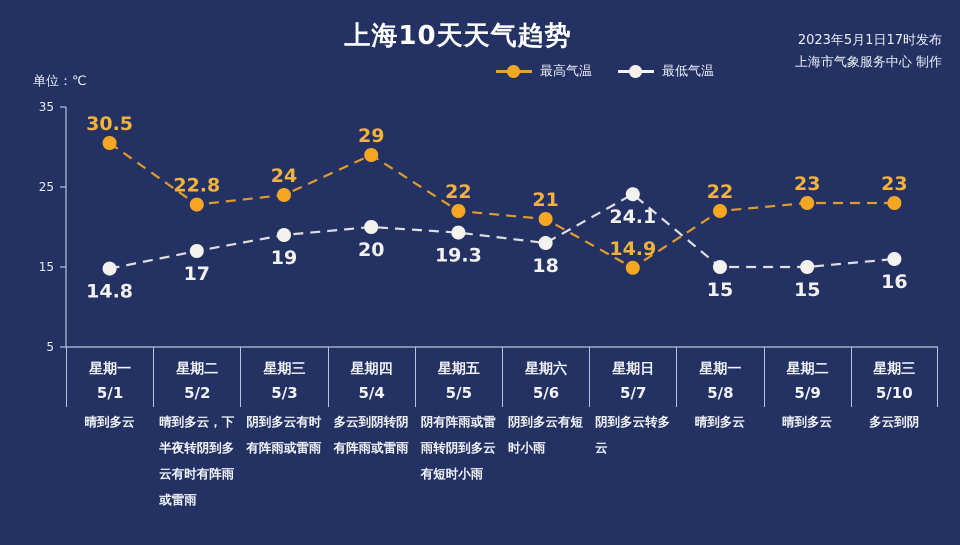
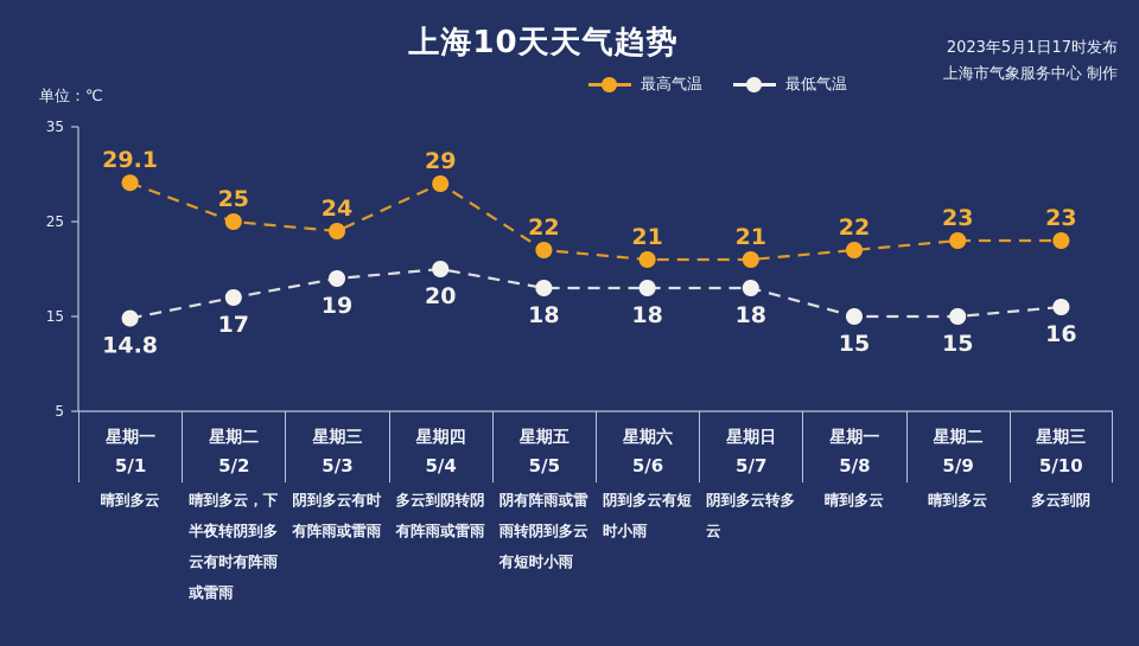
最高气温/5/1: 30.5 -> 29.1
最高气温/5/2: 22.8 -> 25
最低气温/5/5: 19.3 -> 18
最高气温/5/7: 14.9 -> 21
最低气温/5/7: 24.1 -> 18
